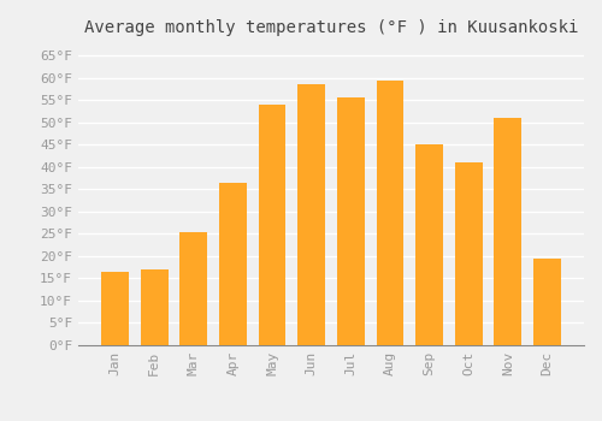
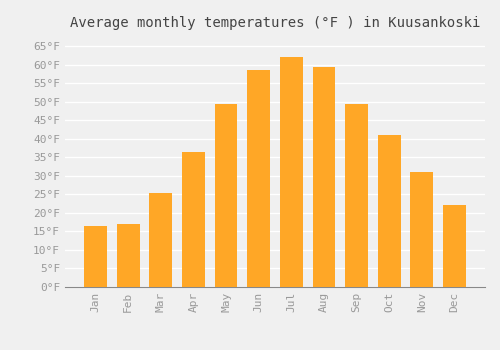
May: 54.0°F -> 49.5°F
Jul: 55.5°F -> 62.0°F
Sep: 45.0°F -> 49.5°F
Nov: 51.0°F -> 31.0°F
Dec: 19.5°F -> 22.0°F
